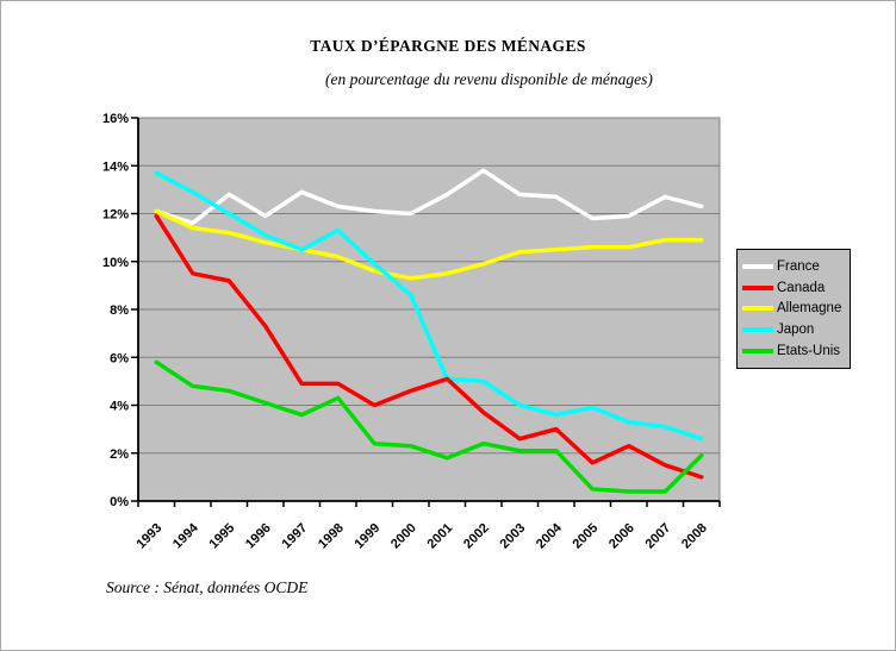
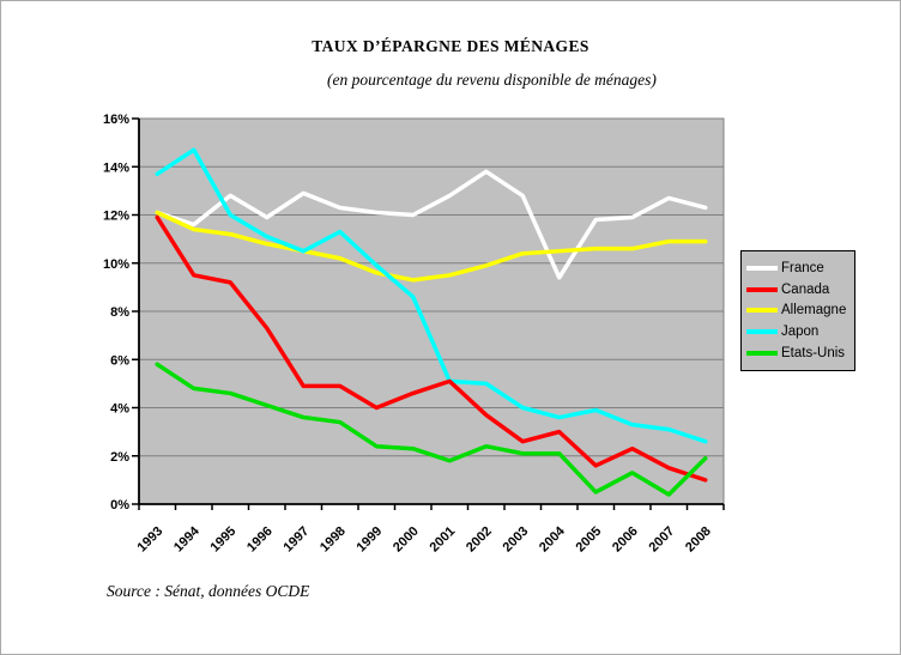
Japon/1994: 12.9% -> 14.7%
Etats-Unis/1998: 4.3% -> 3.4%
France/2004: 12.7% -> 9.4%
Etats-Unis/2006: 0.4% -> 1.3%
